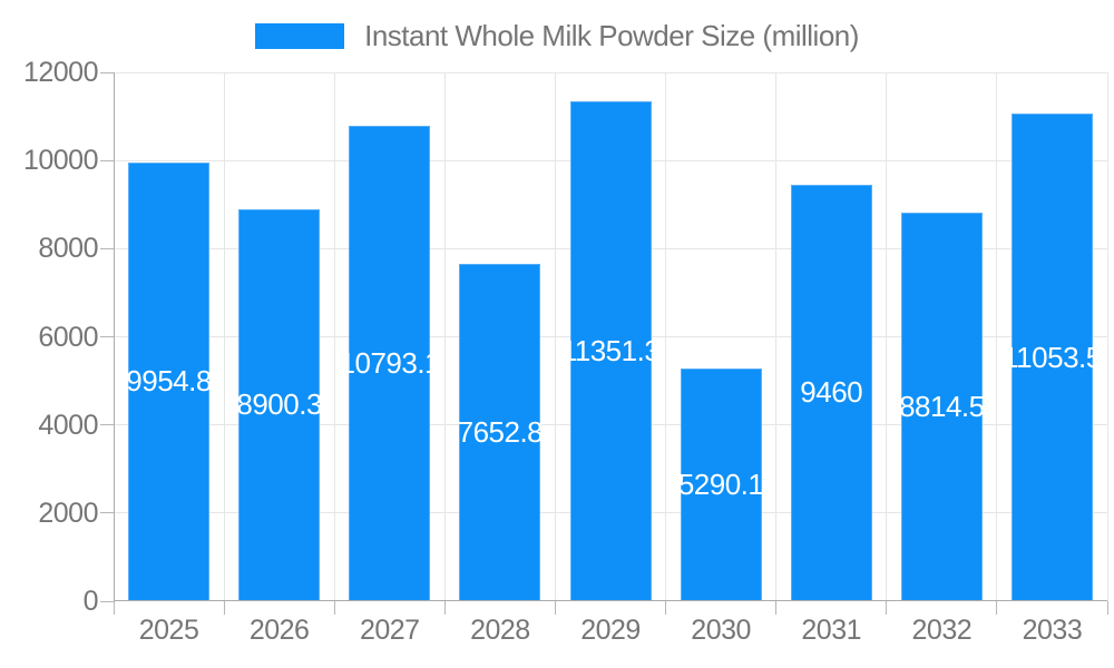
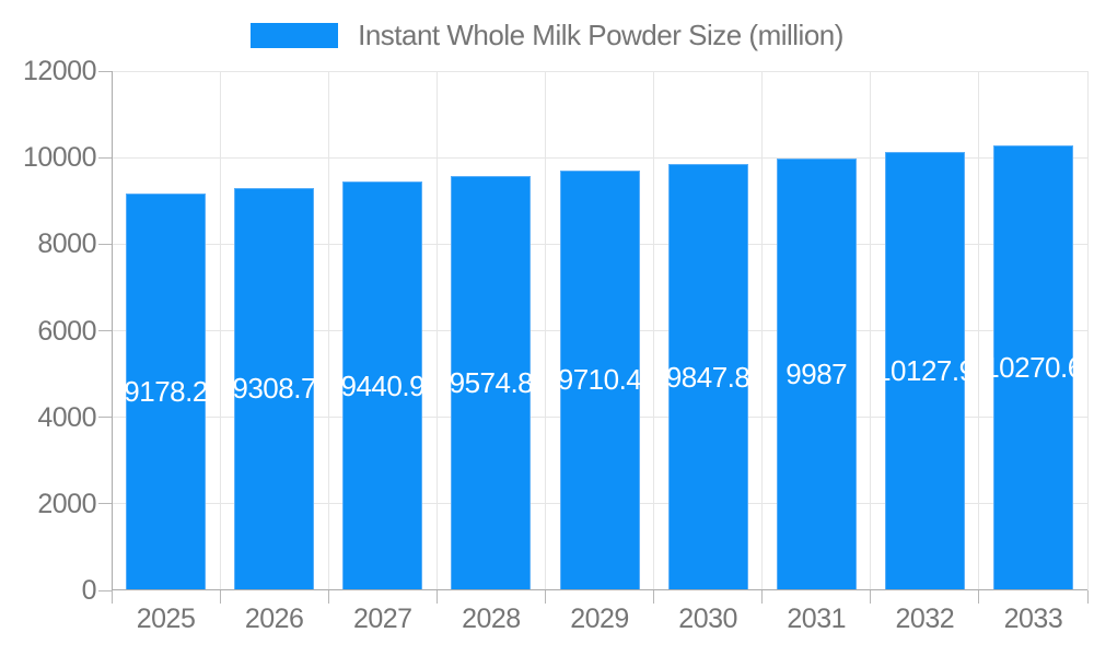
2025: 9954.8 -> 9178.2
2026: 8900.3 -> 9308.7
2027: 10793.1 -> 9440.9
2028: 7652.8 -> 9574.8
2029: 11351.3 -> 9710.4
2030: 5290.1 -> 9847.8
2031: 9460 -> 9987
2032: 8814.5 -> 10127.9
2033: 11053.5 -> 10270.6
